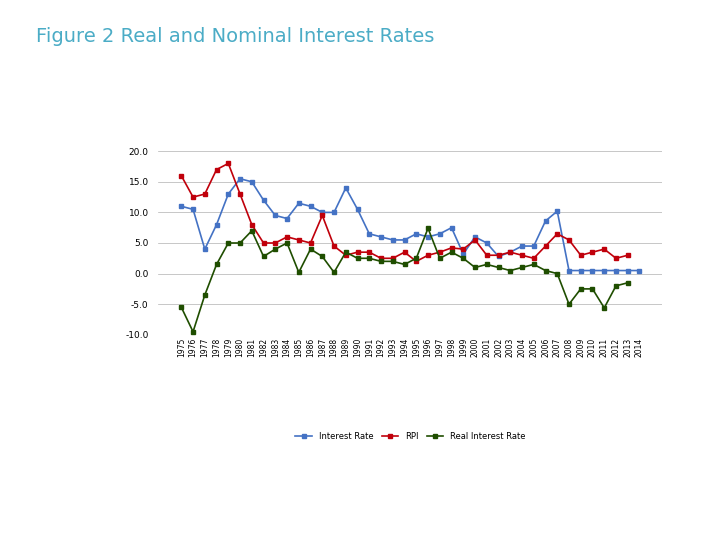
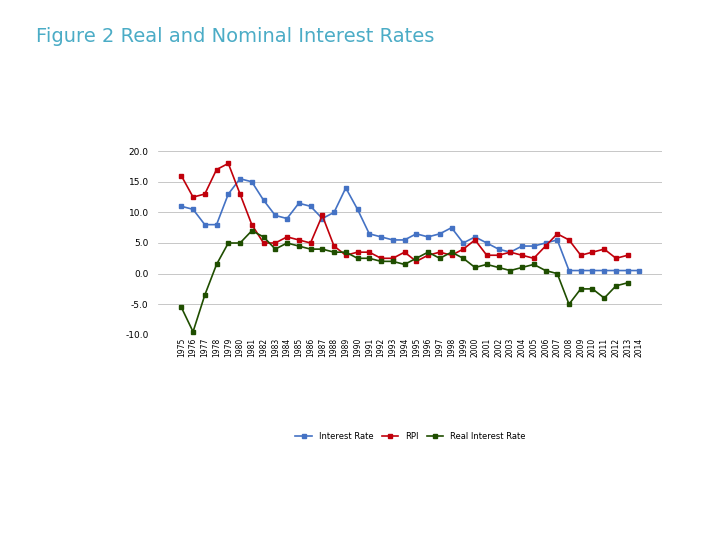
Interest Rate/1977: 4.0 -> 8.0
Real Interest Rate/1982: 2.8 -> 6.0
Real Interest Rate/1985: 0.2 -> 4.5
Interest Rate/1987: 10.0 -> 9.0
Real Interest Rate/1987: 2.8 -> 4.0
Real Interest Rate/1988: 0.2 -> 3.5
Real Interest Rate/1996: 7.4 -> 3.5
RPI/1998: 4.2 -> 3.0
Interest Rate/1999: 3.2 -> 5.0
Interest Rate/2002: 2.8 -> 4.0
Interest Rate/2006: 8.6 -> 5.0
Interest Rate/2007: 10.2 -> 5.5
Real Interest Rate/2011: -5.6 -> -4.0
